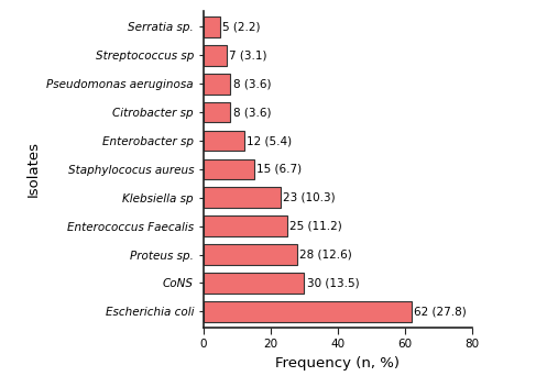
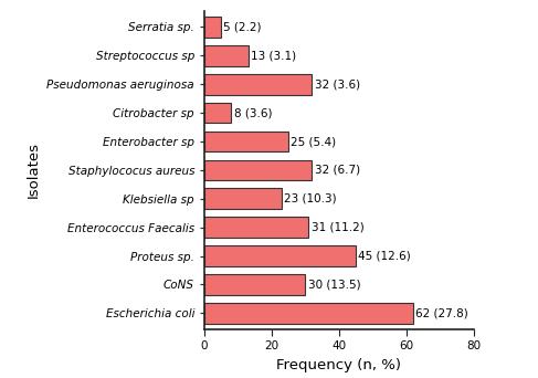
Streptococcus sp: 7 -> 13
Pseudomonas aeruginosa: 8 -> 32
Enterobacter sp: 12 -> 25
Staphylococus aureus: 15 -> 32
Enterococcus Faecalis: 25 -> 31
Proteus sp.: 28 -> 45
